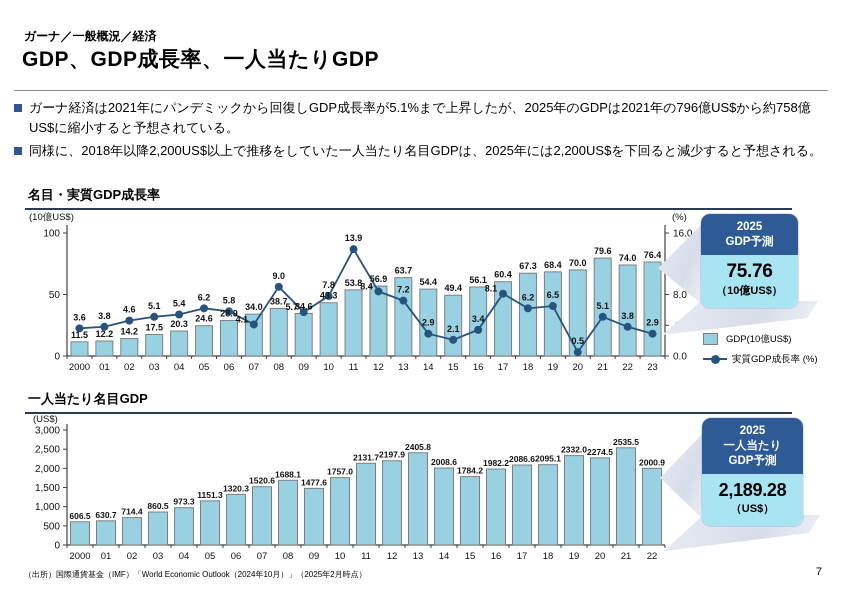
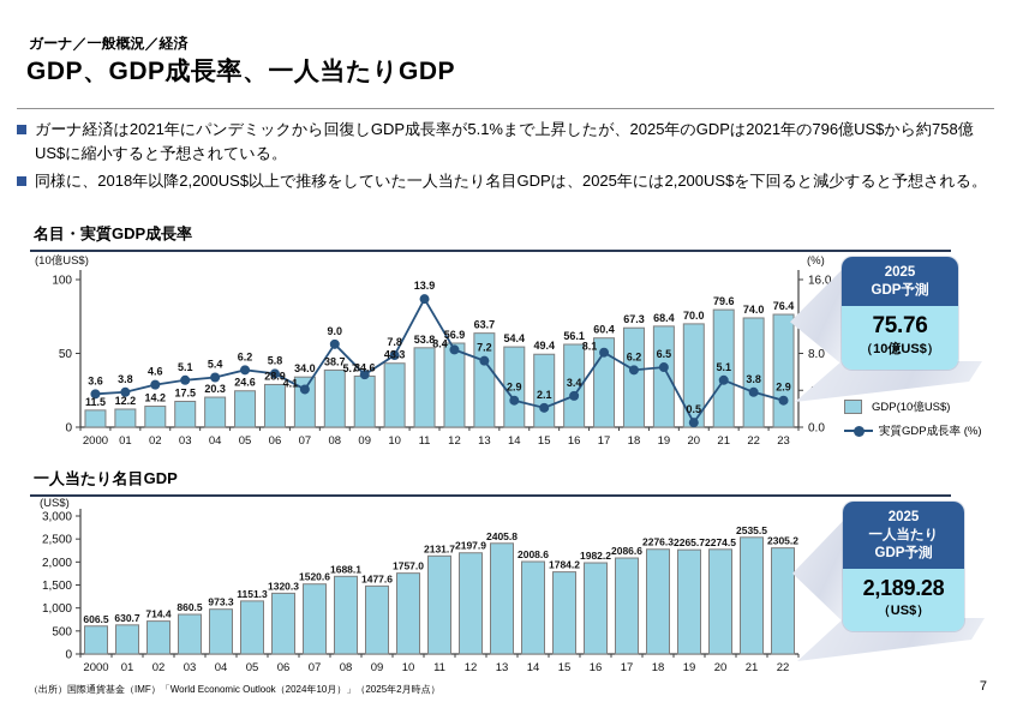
一人当たり名目GDP/18: 2095.1 -> 2276.3
一人当たり名目GDP/19: 2332.0 -> 2265.7
一人当たり名目GDP/22: 2000.9 -> 2305.2
